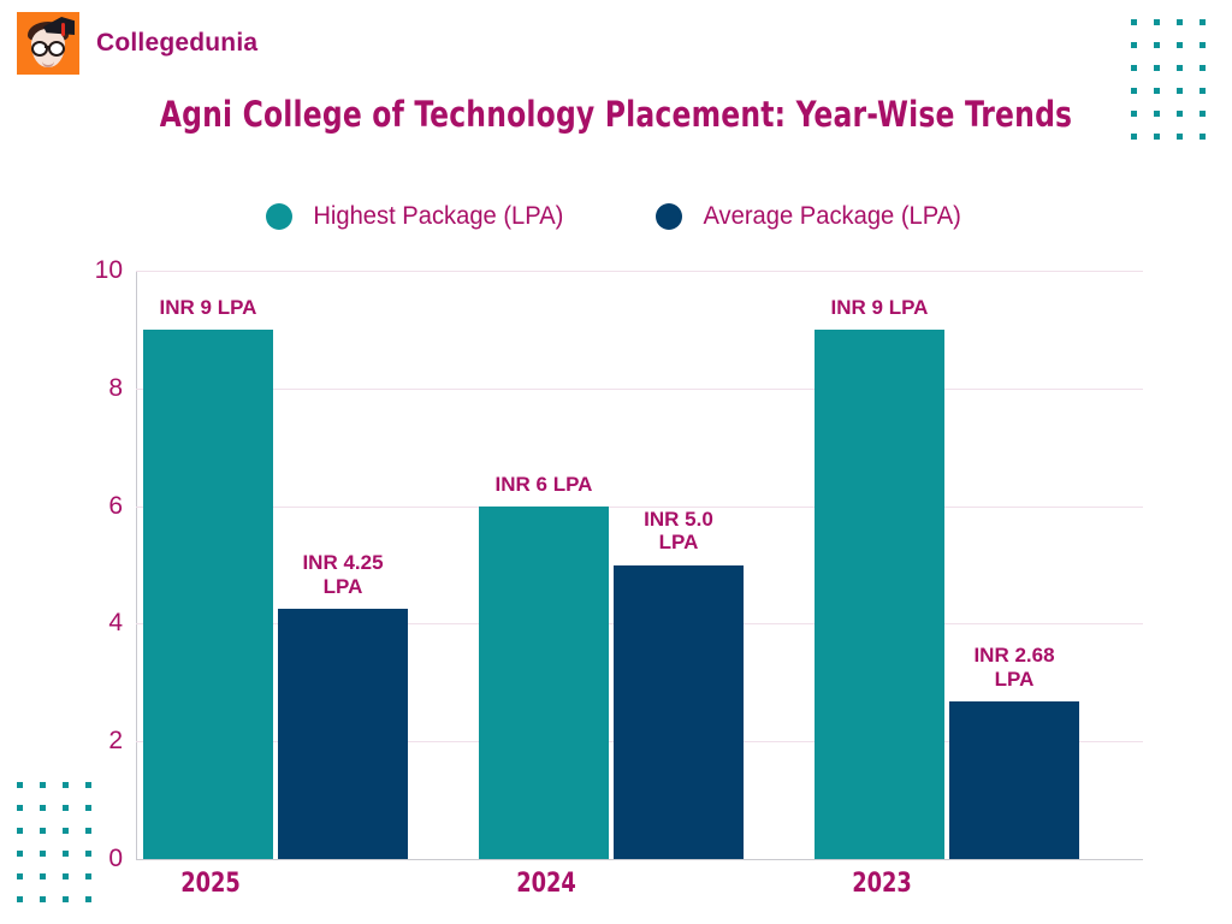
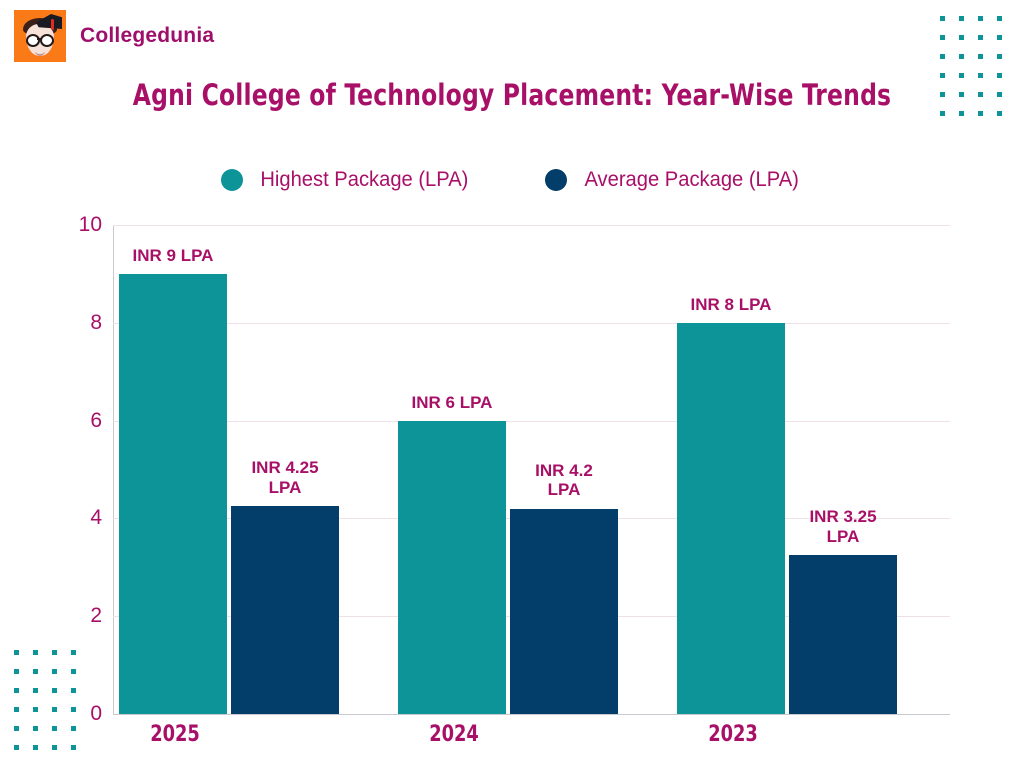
Average Package (LPA)/2024: 5.0 -> 4.2
Highest Package (LPA)/2023: 9 -> 8
Average Package (LPA)/2023: 2.68 -> 3.25
